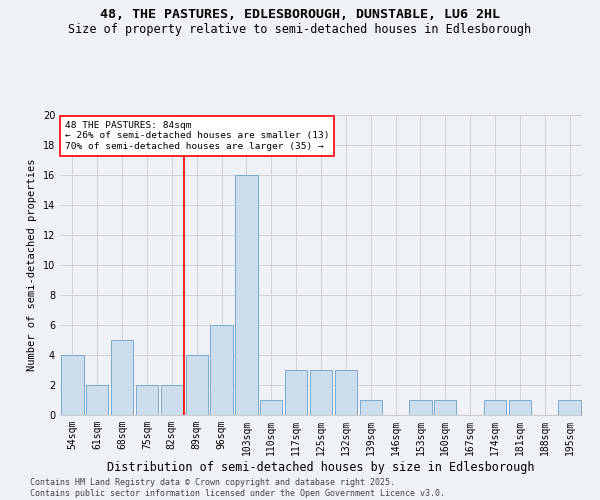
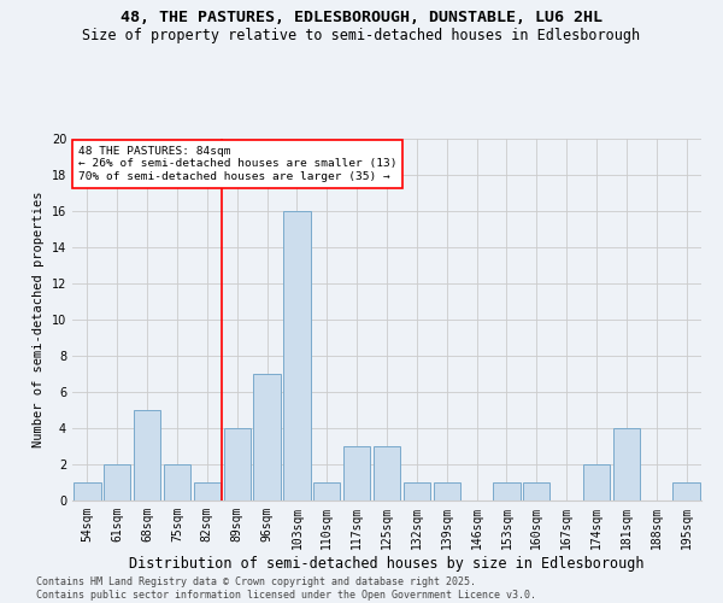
54sqm: 4 -> 1
82sqm: 2 -> 1
96sqm: 6 -> 7
132sqm: 3 -> 1
174sqm: 1 -> 2
181sqm: 1 -> 4
